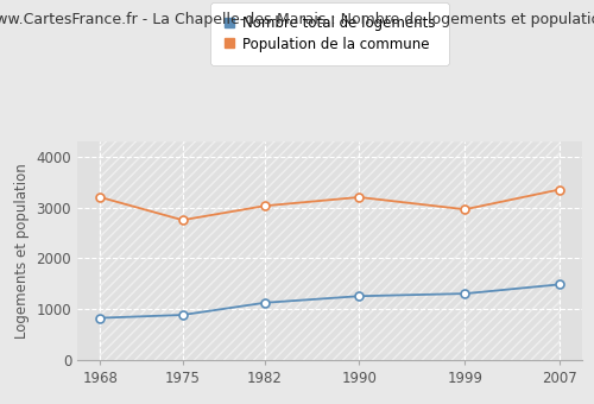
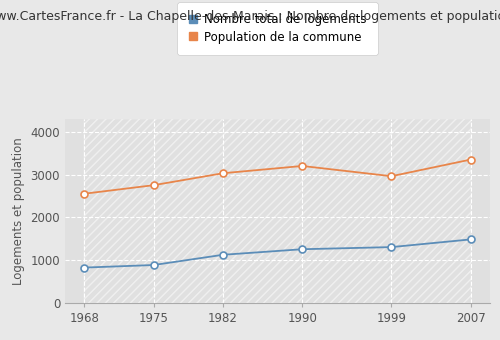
Population de la commune/1968: 3200 -> 2550
